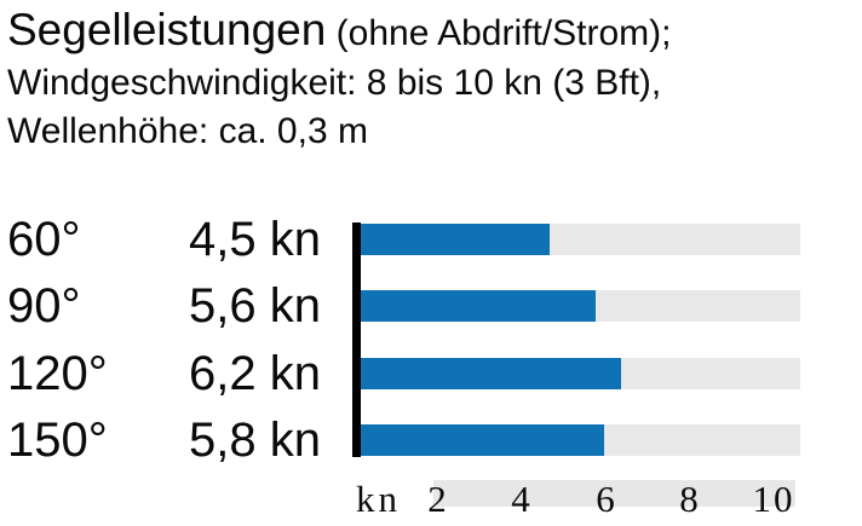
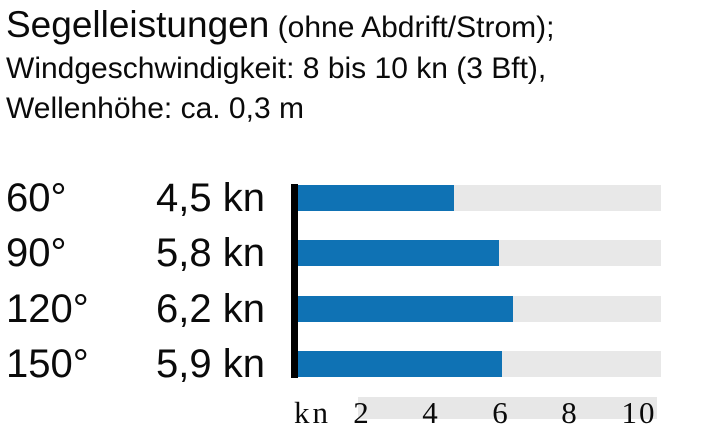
90°: 5,6 -> 5,8
150°: 5,8 -> 5,9
